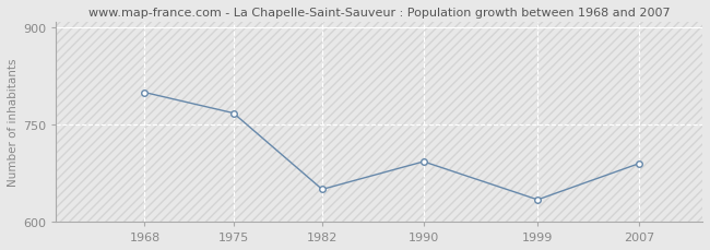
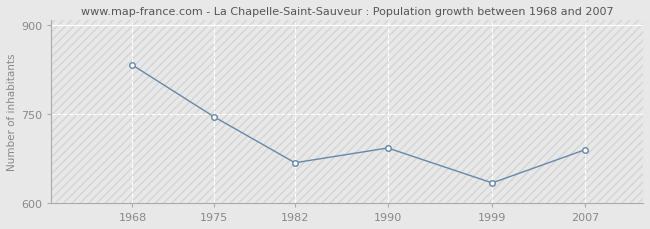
1968: 800 -> 833
1975: 768 -> 746
1982: 650 -> 668
